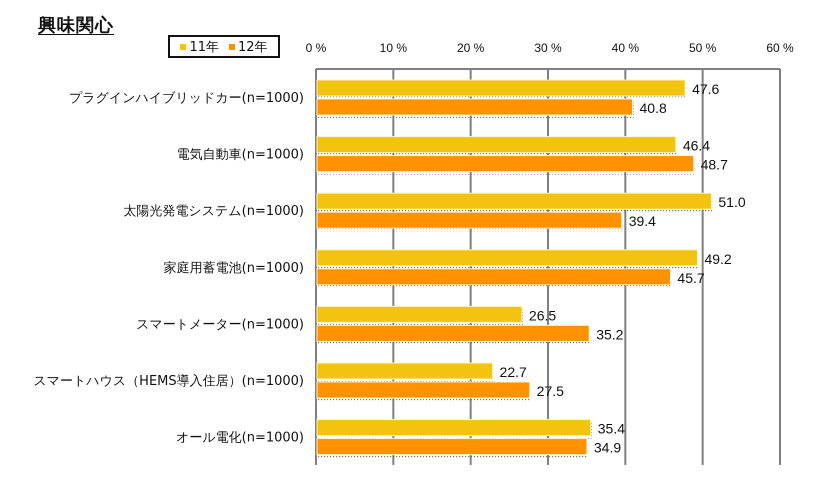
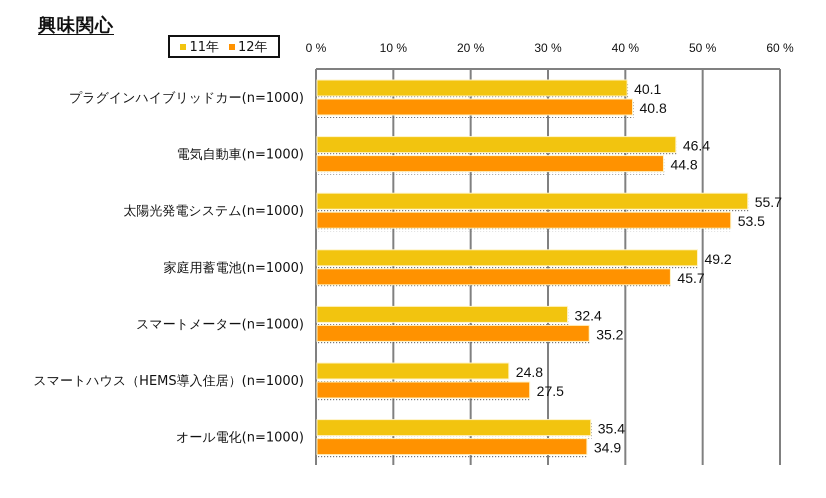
11年/プラグインハイブリッドカー(n=1000): 47.6 -> 40.1
12年/電気自動車(n=1000): 48.7 -> 44.8
11年/太陽光発電システム(n=1000): 51.0 -> 55.7
12年/太陽光発電システム(n=1000): 39.4 -> 53.5
11年/スマートメーター(n=1000): 26.5 -> 32.4
11年/スマートハウス（HEMS導入住居）(n=1000): 22.7 -> 24.8
